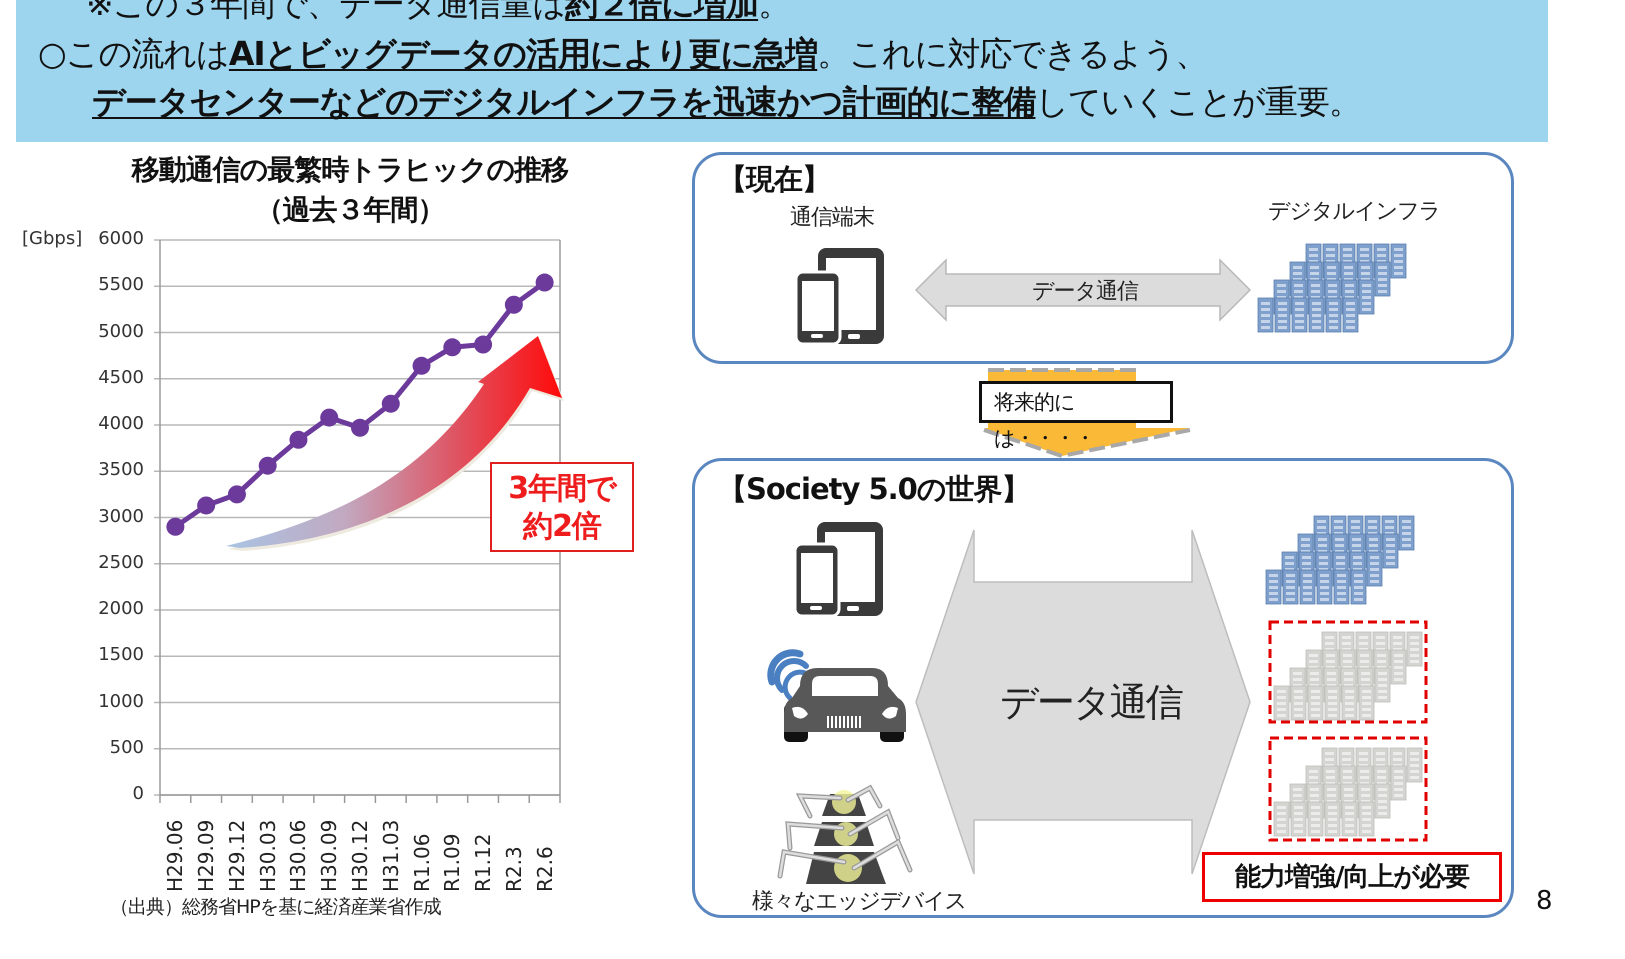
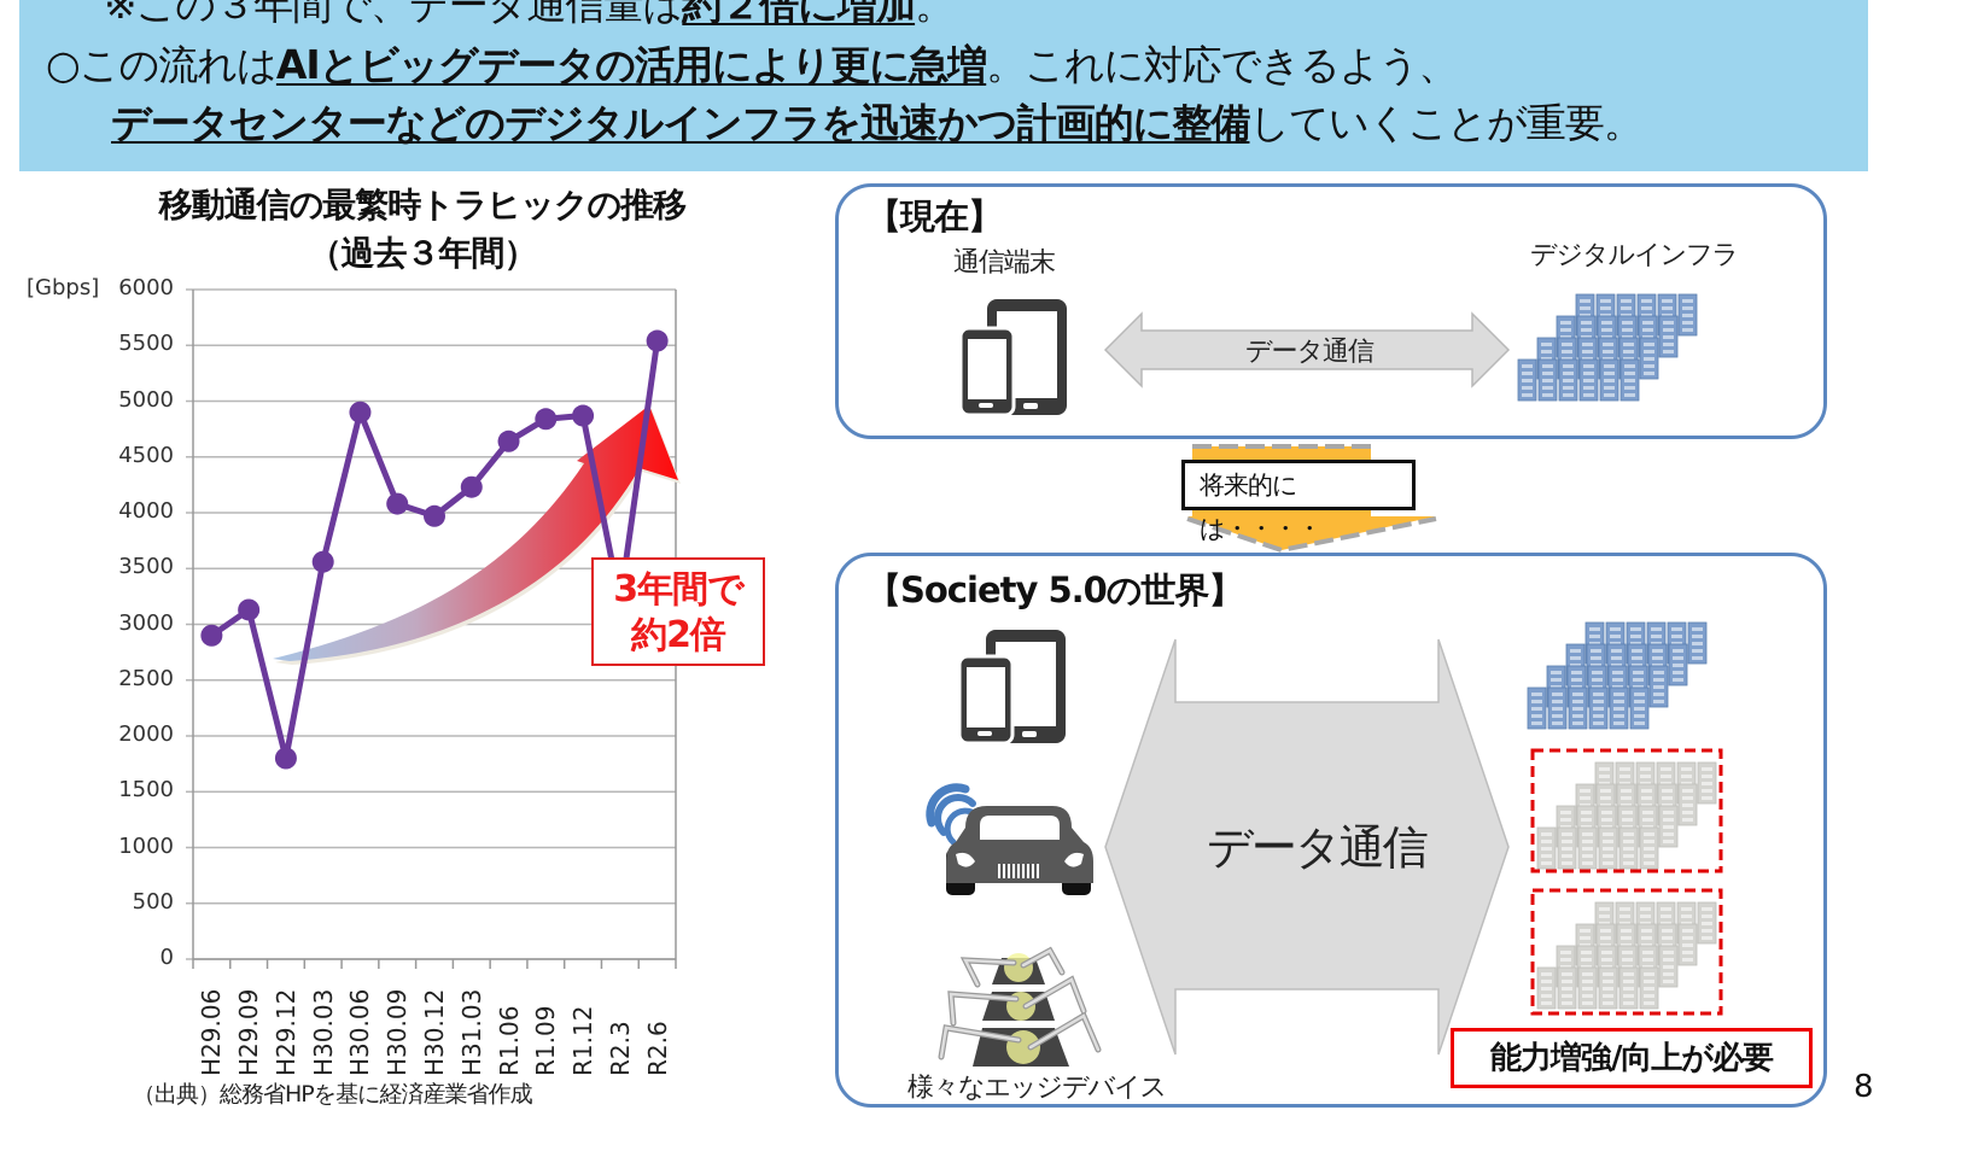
H29.12: 3200 -> 1800
H30.06: 3800 -> 4900
R2.3: 5300 -> 3200
